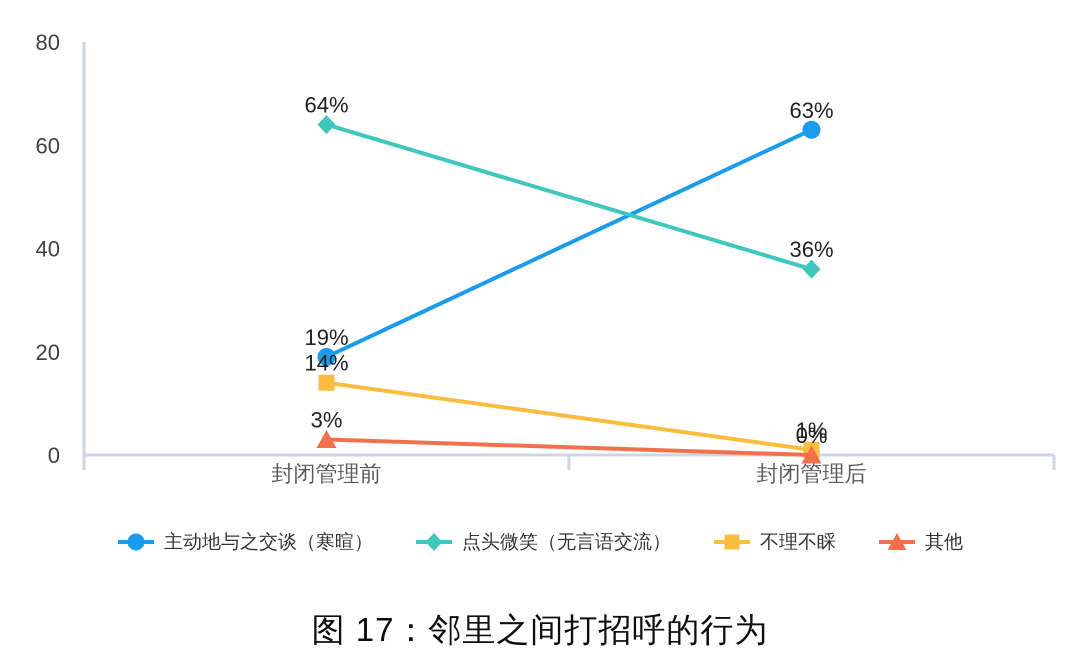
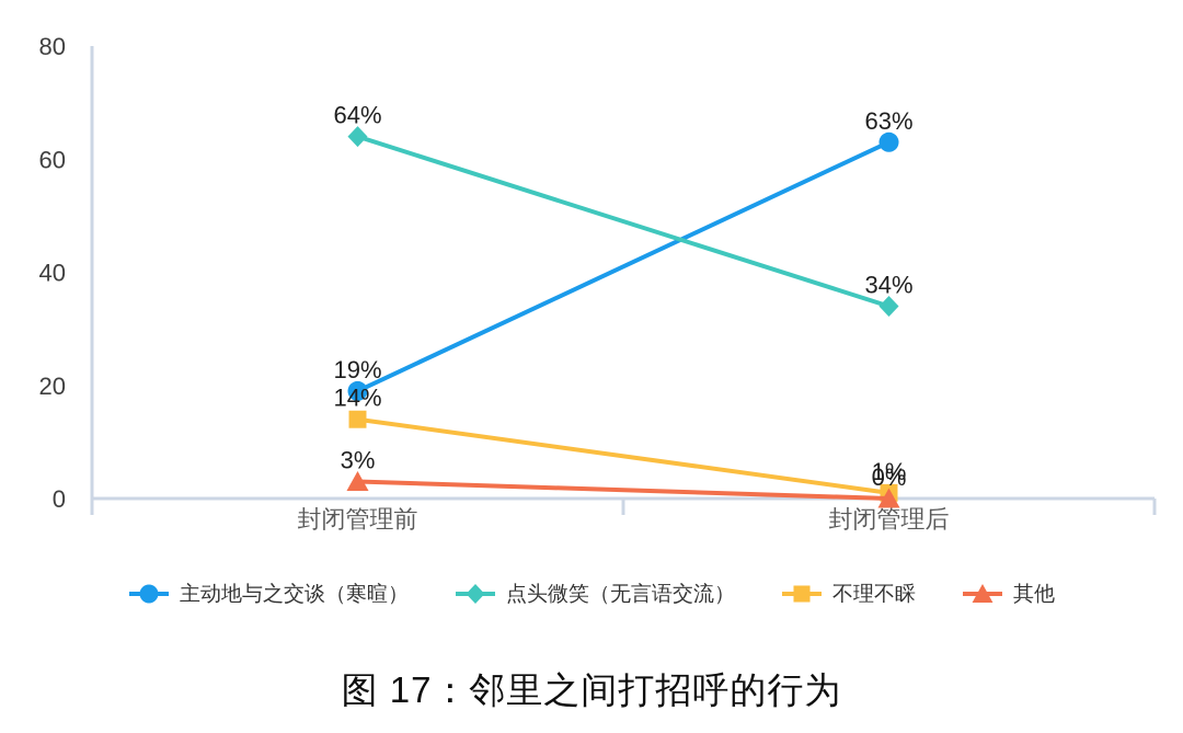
点头微笑（无言语交流）/封闭管理后: 36% -> 34%
